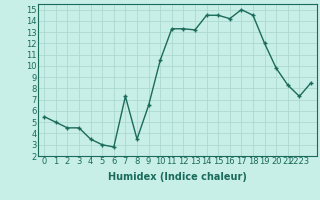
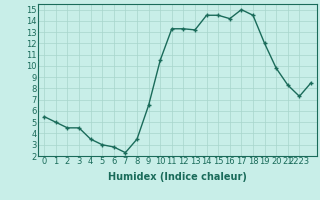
7: 7.3 -> 2.3
